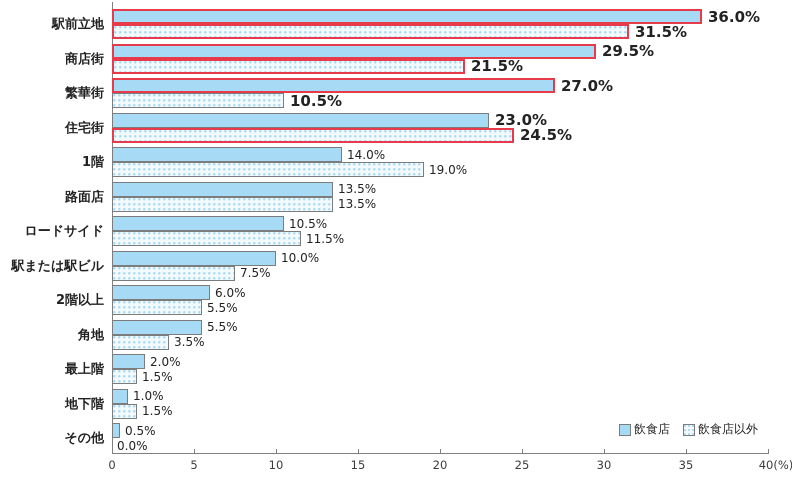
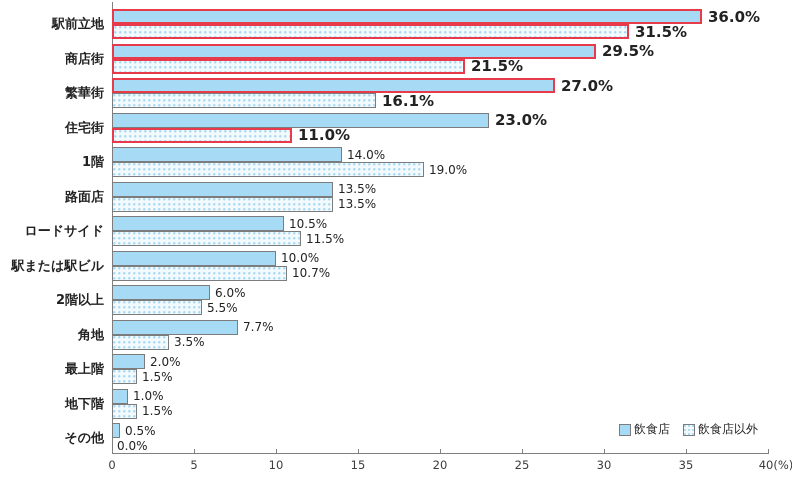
飲食店以外/繁華街: 10.5% -> 16.1%
飲食店以外/住宅街: 24.5% -> 11.0%
飲食店以外/駅または駅ビル: 7.5% -> 10.7%
飲食店/角地: 5.5% -> 7.7%
